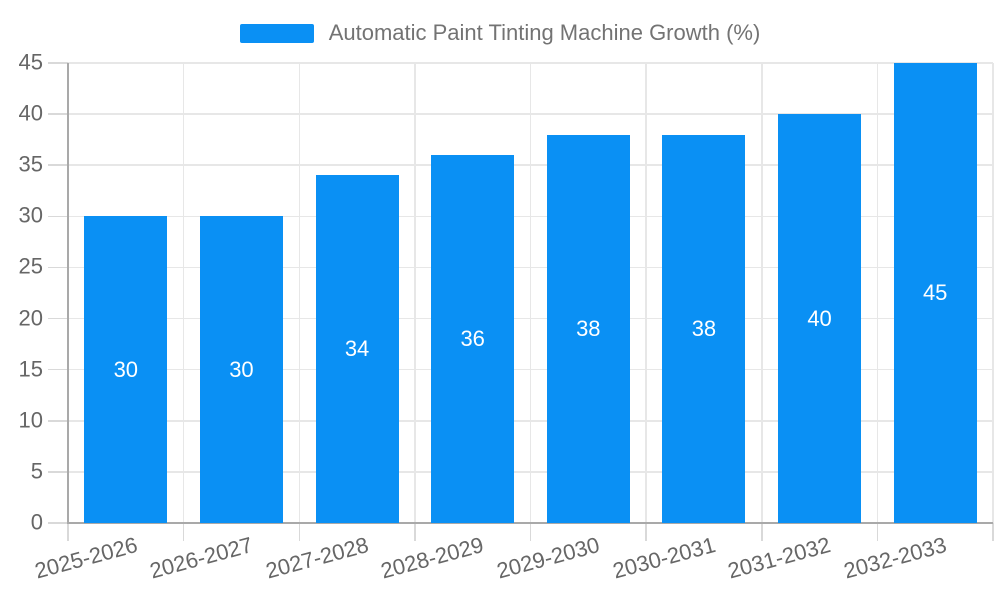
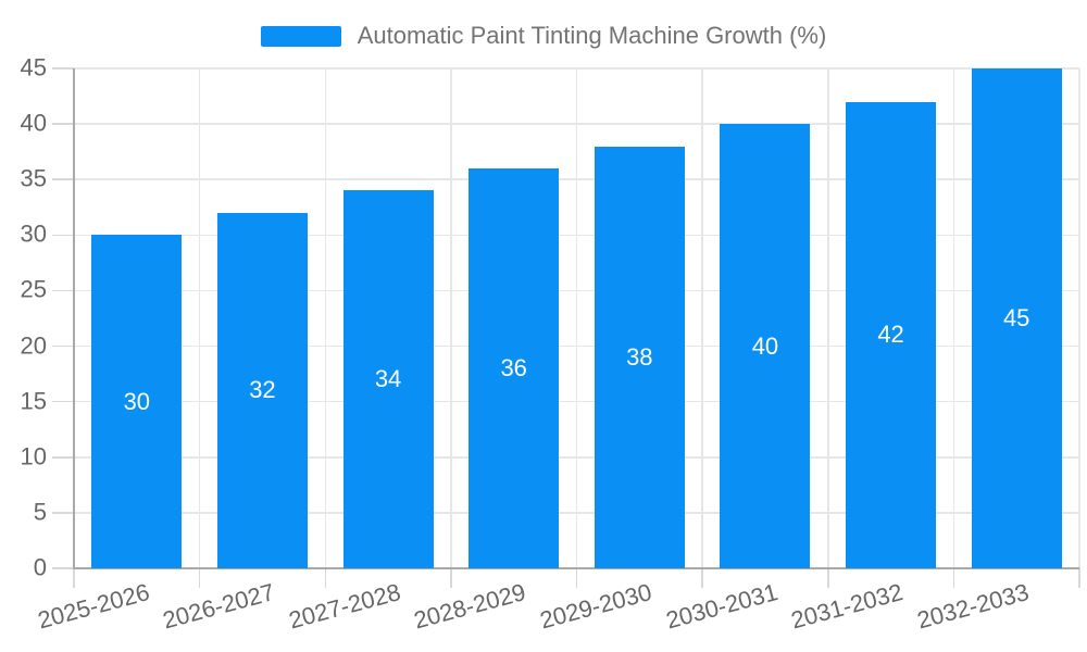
2026-2027: 30 -> 32
2030-2031: 38 -> 40
2031-2032: 40 -> 42
